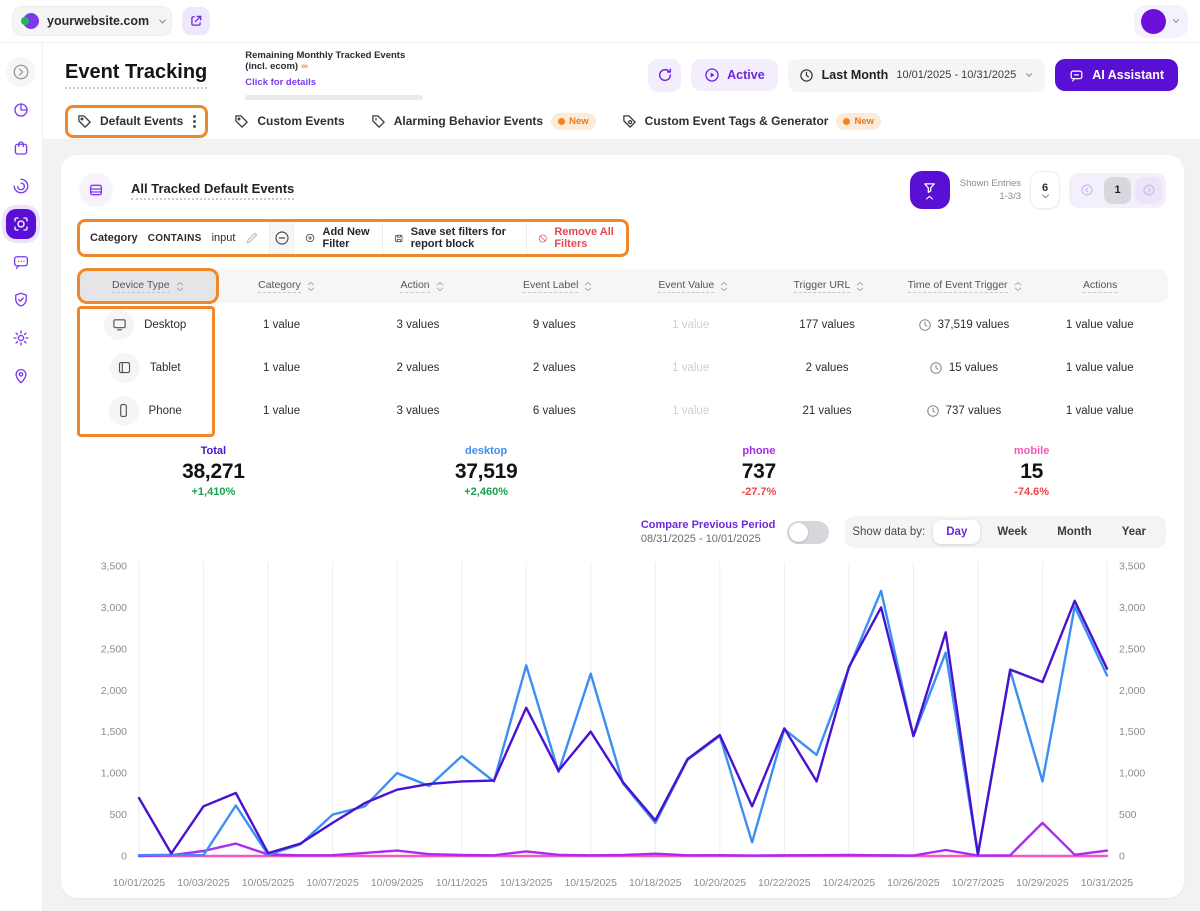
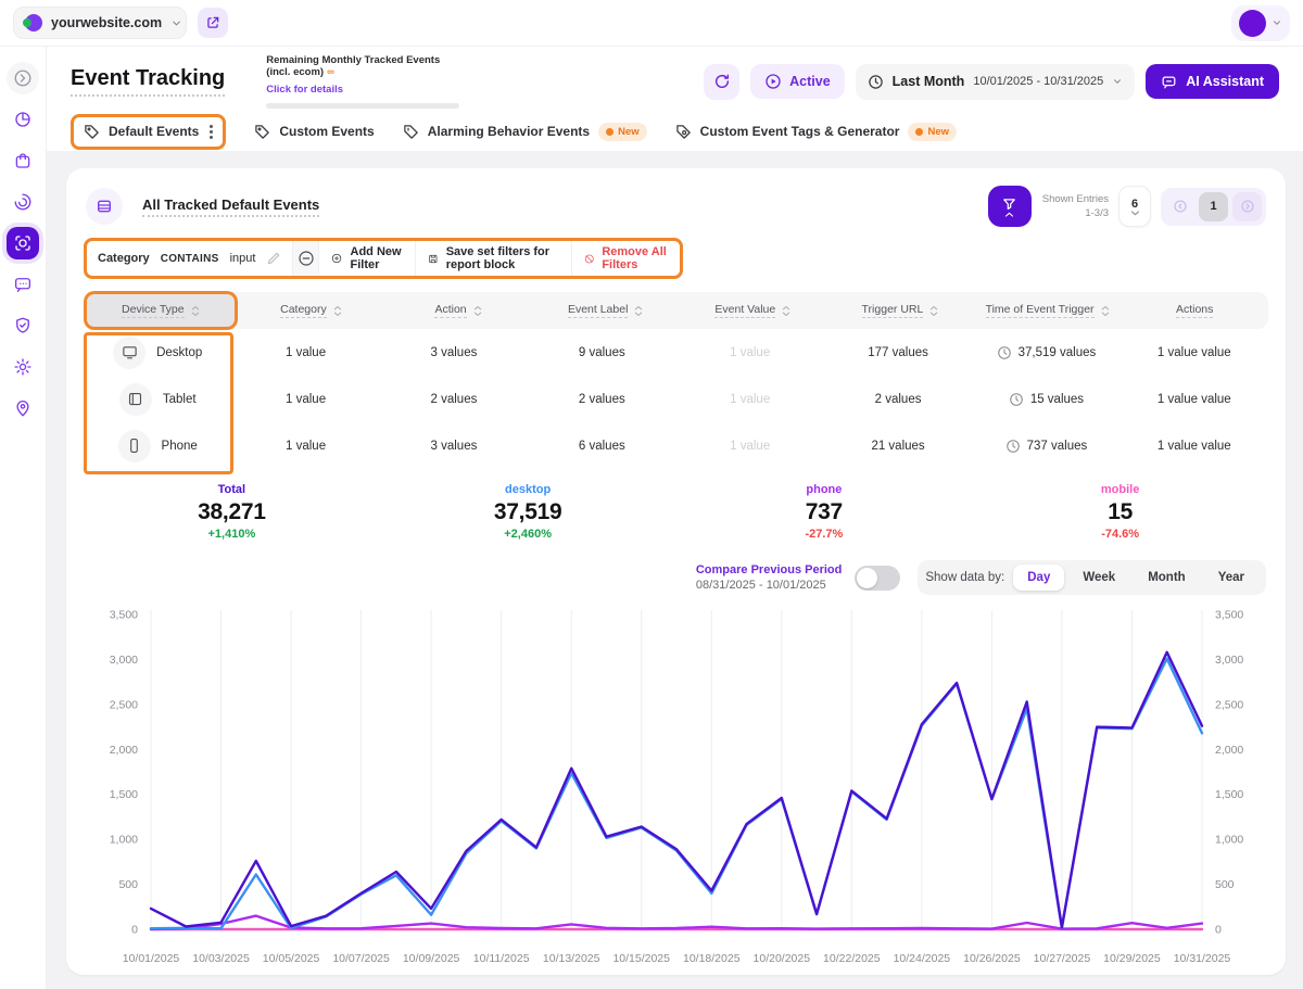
Total/10/01/2025: 700 -> 200
Total/10/03/2025: 600 -> 100
desktop/10/07/2025: 500 -> 400
Total/10/09/2025: 800 -> 200
desktop/10/09/2025: 1000 -> 200
Total/10/11/2025: 900 -> 1200
desktop/10/13/2025: 2300 -> 1700
Total/10/15/2025: 1500 -> 1100
desktop/10/15/2025: 2200 -> 1100
Total/10/20/2025: 600 -> 200
Total/10/22/2025: 900 -> 1200
Total/10/24/2025: 3000 -> 2700
desktop/10/24/2025: 3200 -> 2700
Total/10/26/2025: 2700 -> 2500
Total/10/29/2025: 2100 -> 2200
desktop/10/29/2025: 900 -> 2200
phone/10/29/2025: 400 -> 100
